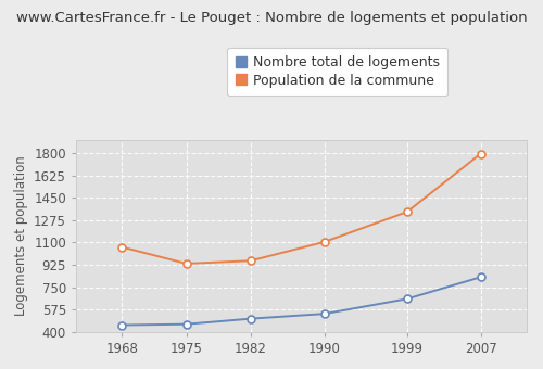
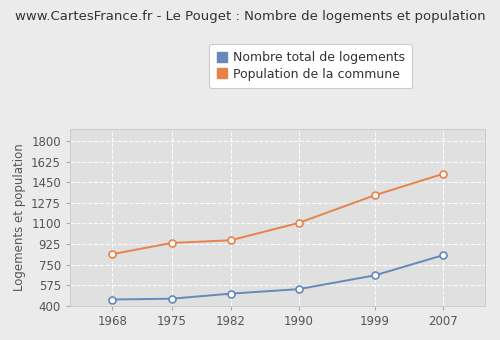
Population de la commune/1968: 1060 -> 840
Population de la commune/2007: 1800 -> 1520
